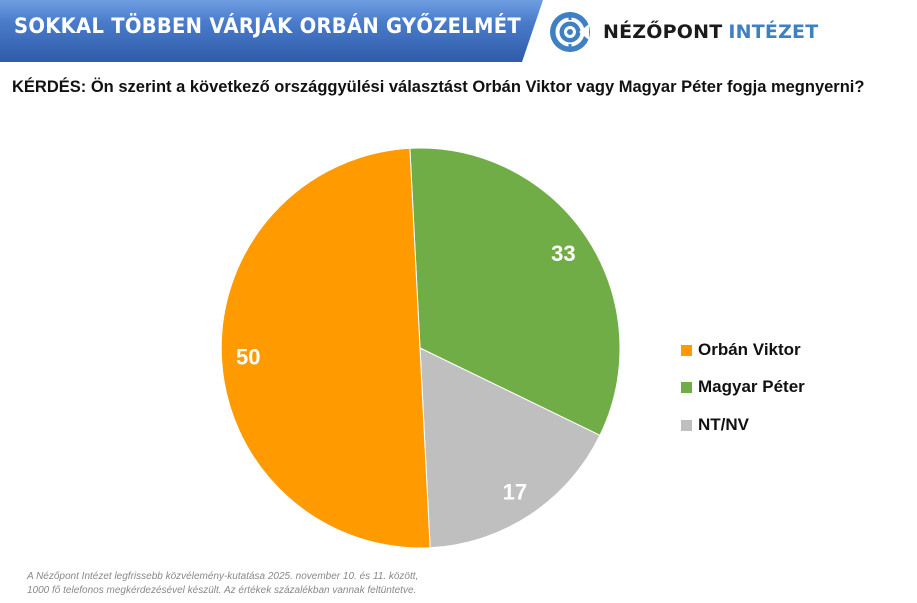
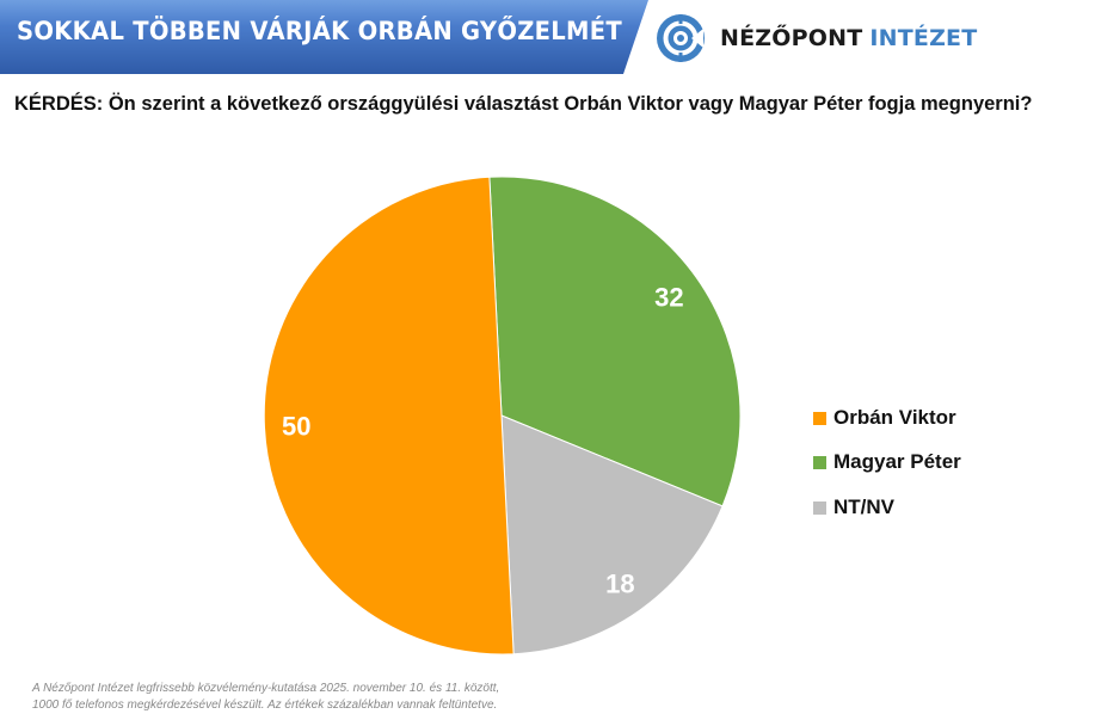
Magyar Péter: 33 -> 32
NT/NV: 17 -> 18
